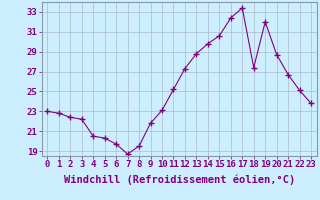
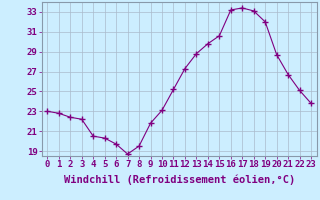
16: 32.4 -> 33.2
18: 27.4 -> 33.1
